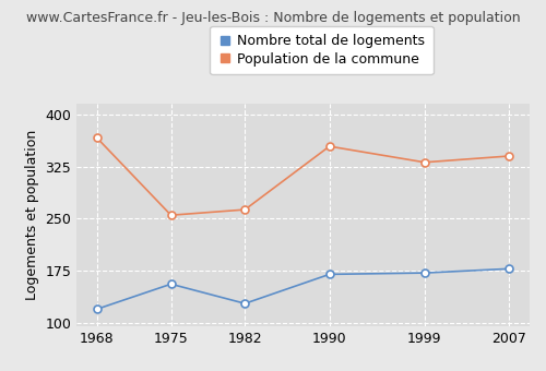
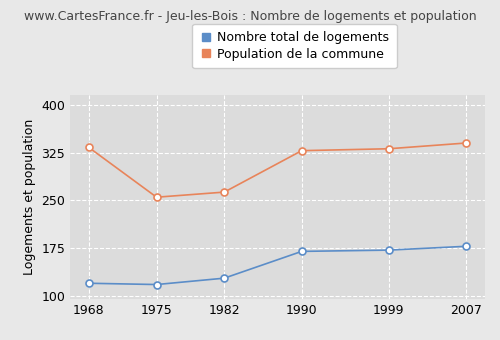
Population de la commune/1968: 366 -> 333
Nombre total de logements/1975: 156 -> 118
Population de la commune/1990: 354 -> 328
